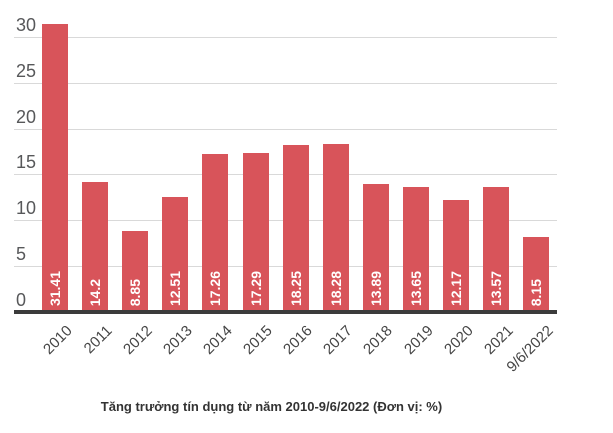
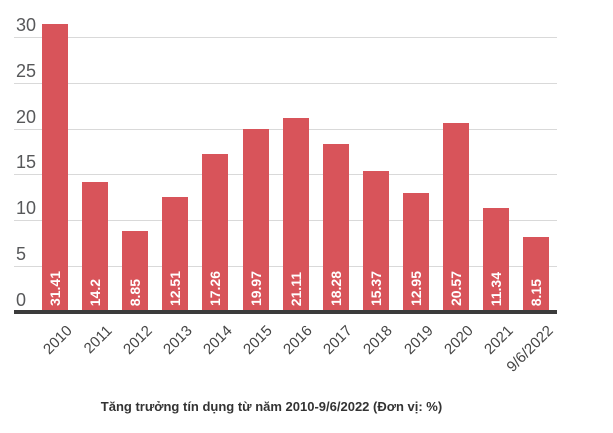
2015: 17.29 -> 19.97
2016: 18.25 -> 21.11
2018: 13.89 -> 15.37
2019: 13.65 -> 12.95
2020: 12.17 -> 20.57
2021: 13.57 -> 11.34
